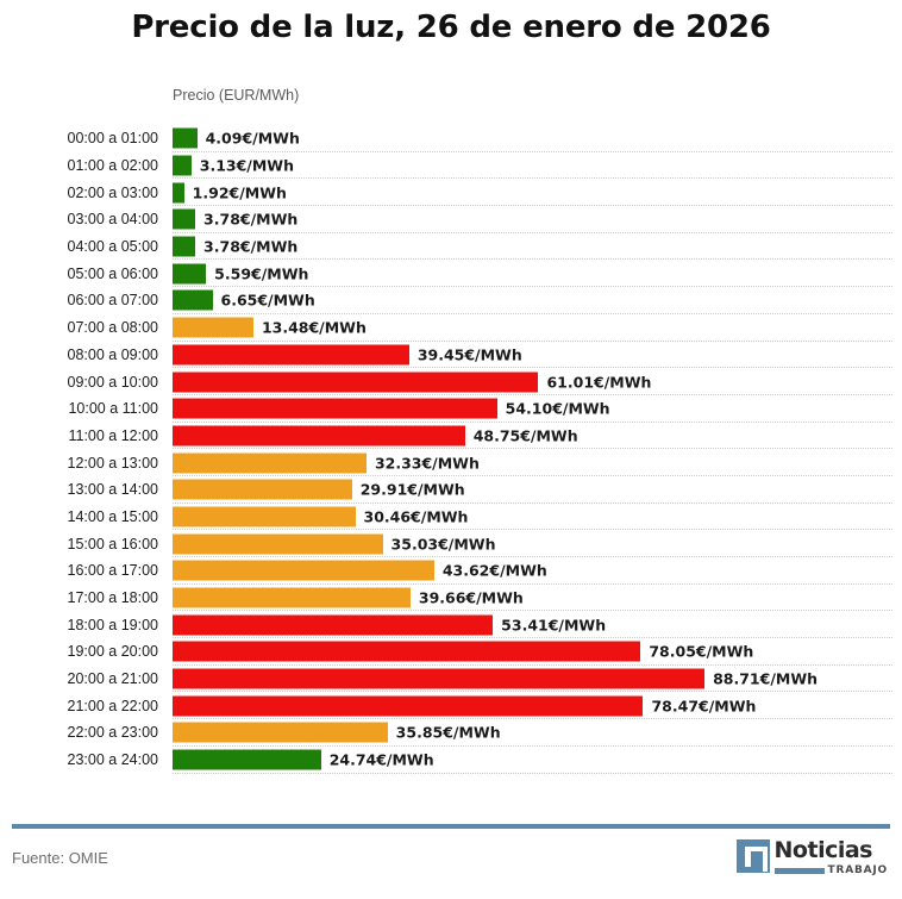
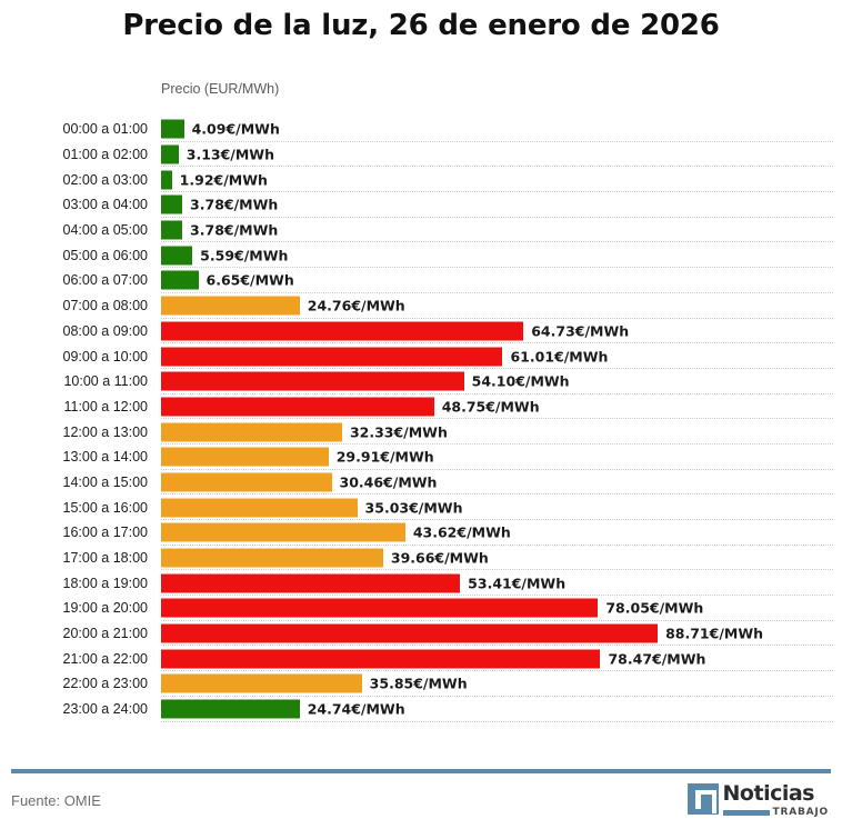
07:00 a 08:00: 13.48 -> 24.76
08:00 a 09:00: 39.45 -> 64.73
